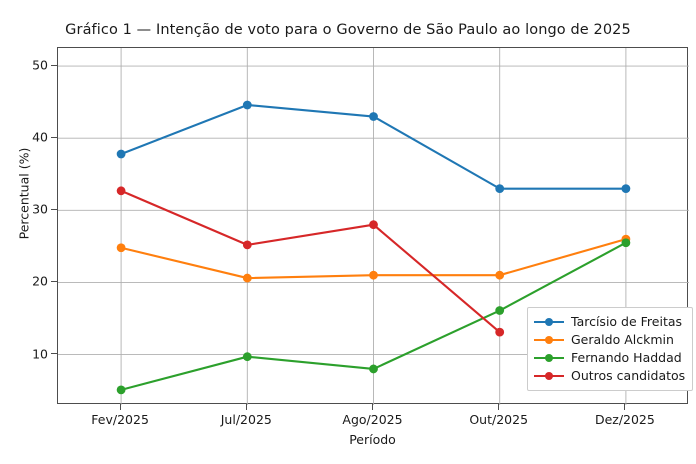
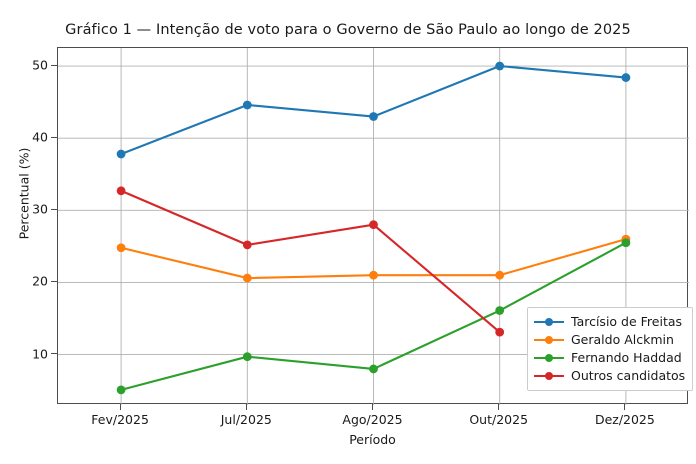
Tarcísio de Freitas/Out/2025: 33 -> 50
Tarcísio de Freitas/Dez/2025: 33 -> 48
